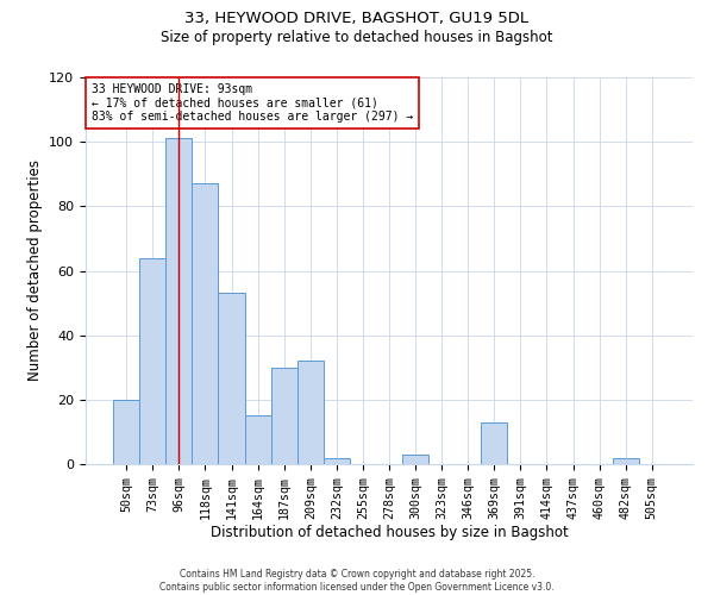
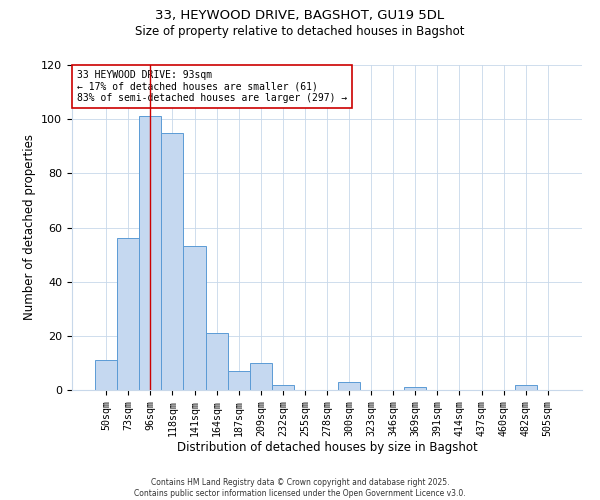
50sqm: 20 -> 11
73sqm: 64 -> 56
118sqm: 87 -> 95
164sqm: 15 -> 21
187sqm: 30 -> 7
209sqm: 32 -> 10
369sqm: 13 -> 1
